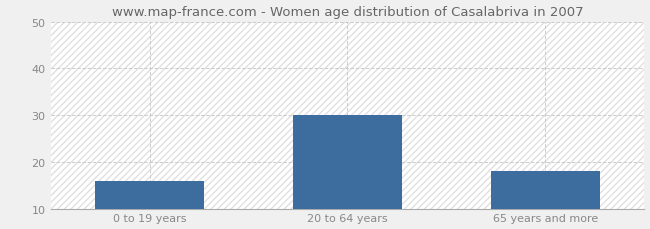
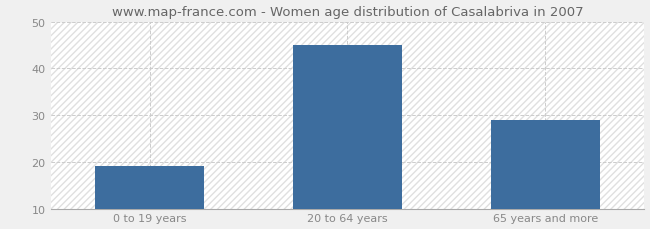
0 to 19 years: 16 -> 19
20 to 64 years: 30 -> 45
65 years and more: 18 -> 29
